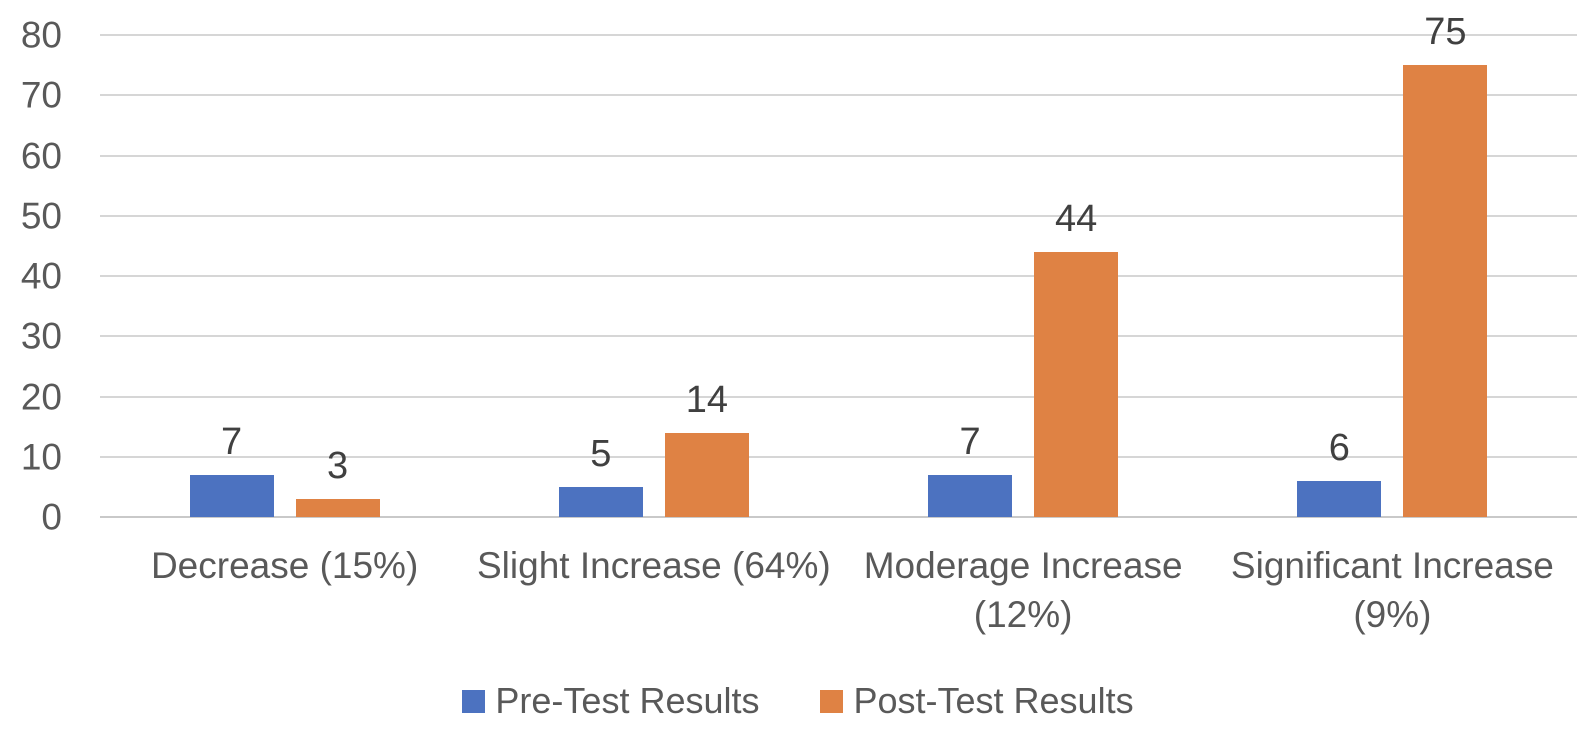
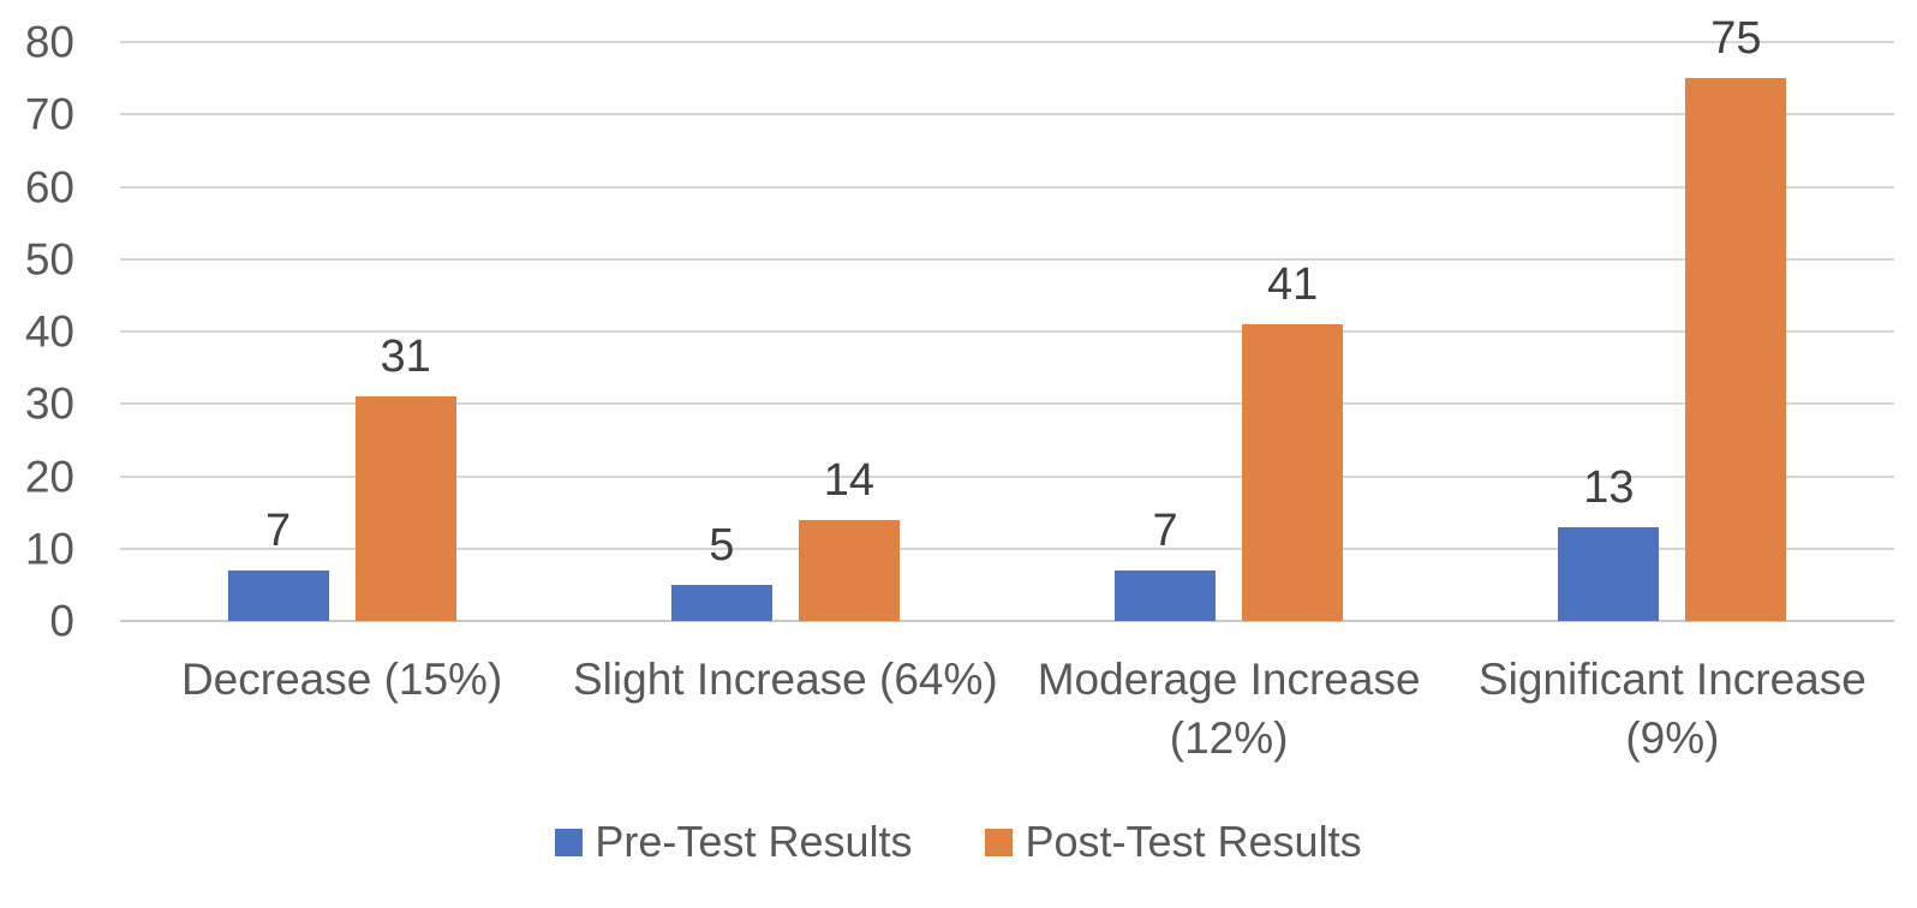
Post-Test Results/Decrease (15%): 3 -> 31
Post-Test Results/Moderage Increase (12%): 44 -> 41
Pre-Test Results/Significant Increase (9%): 6 -> 13
